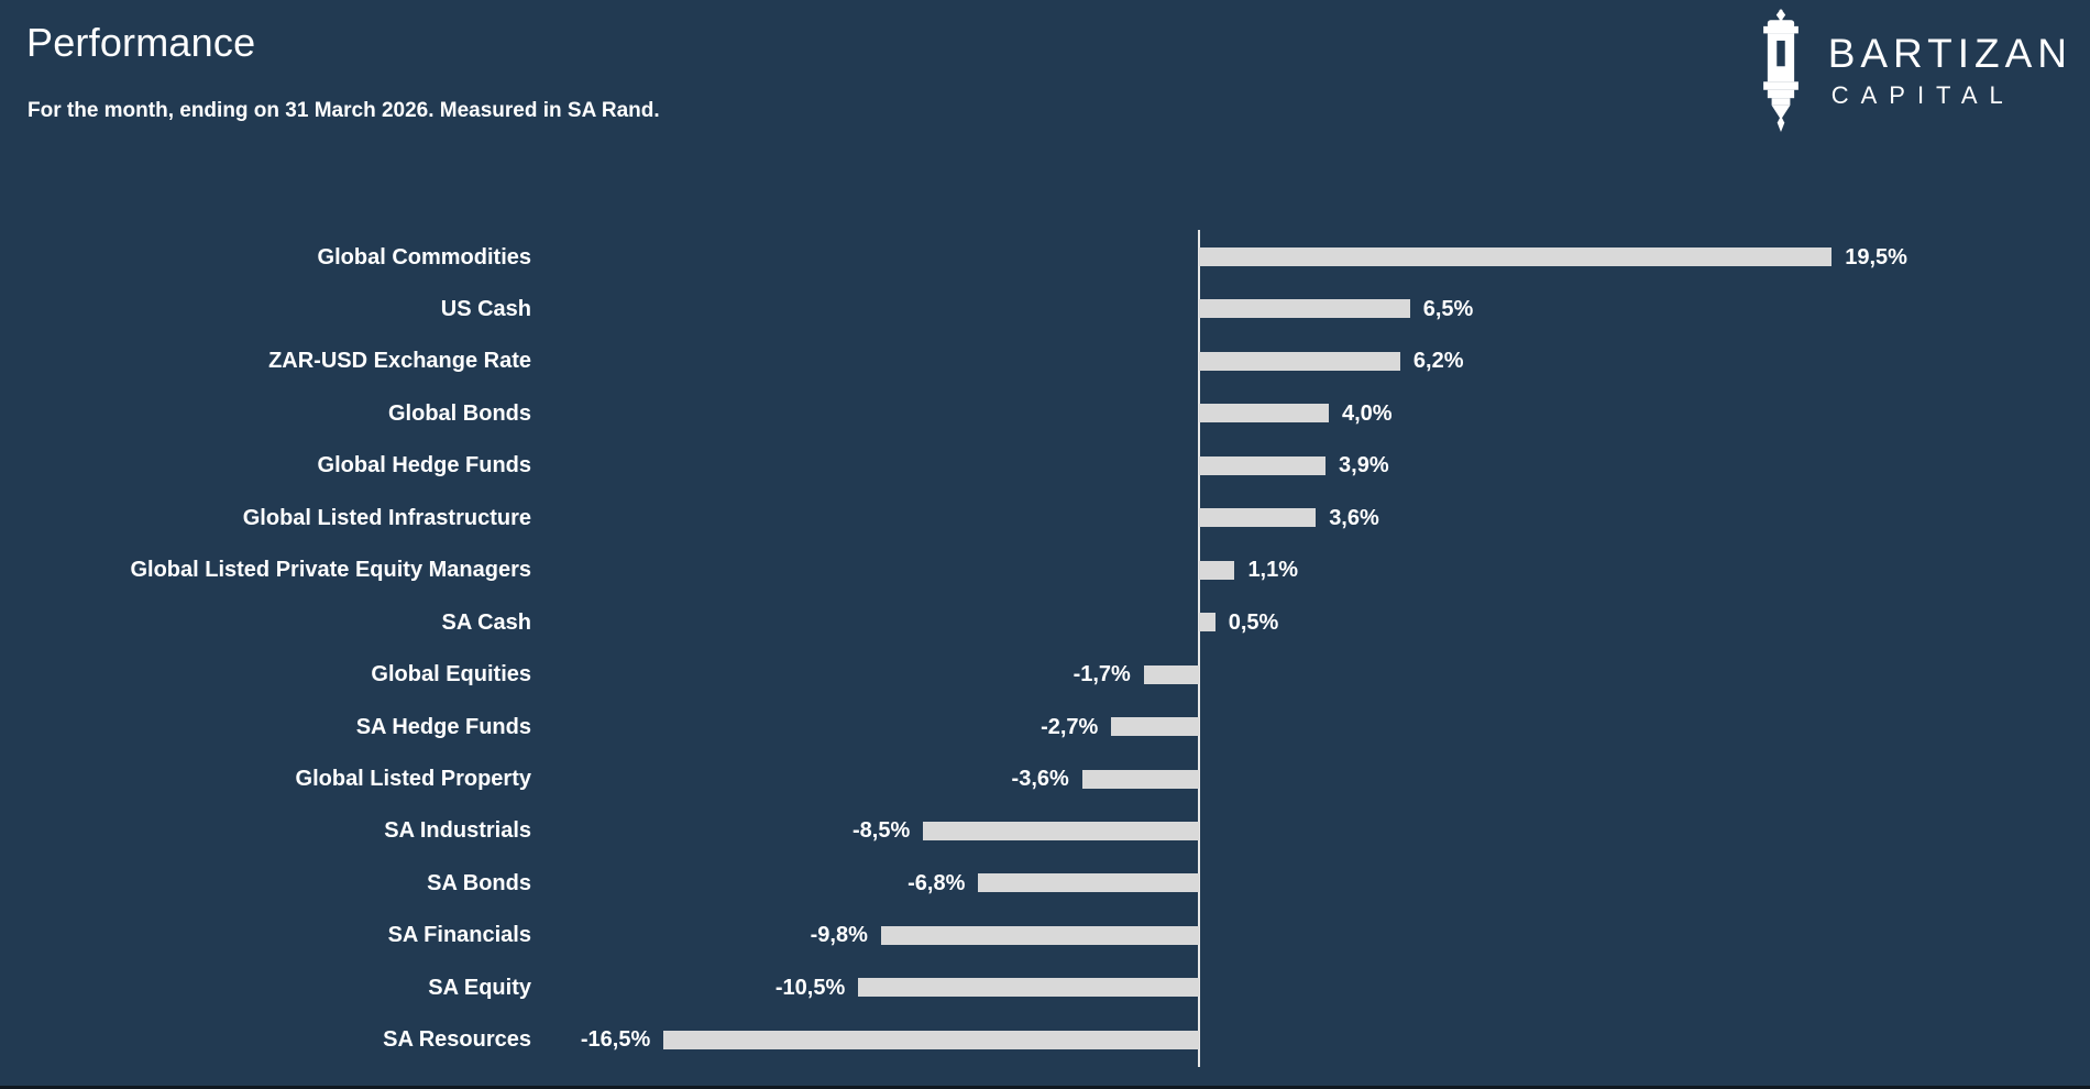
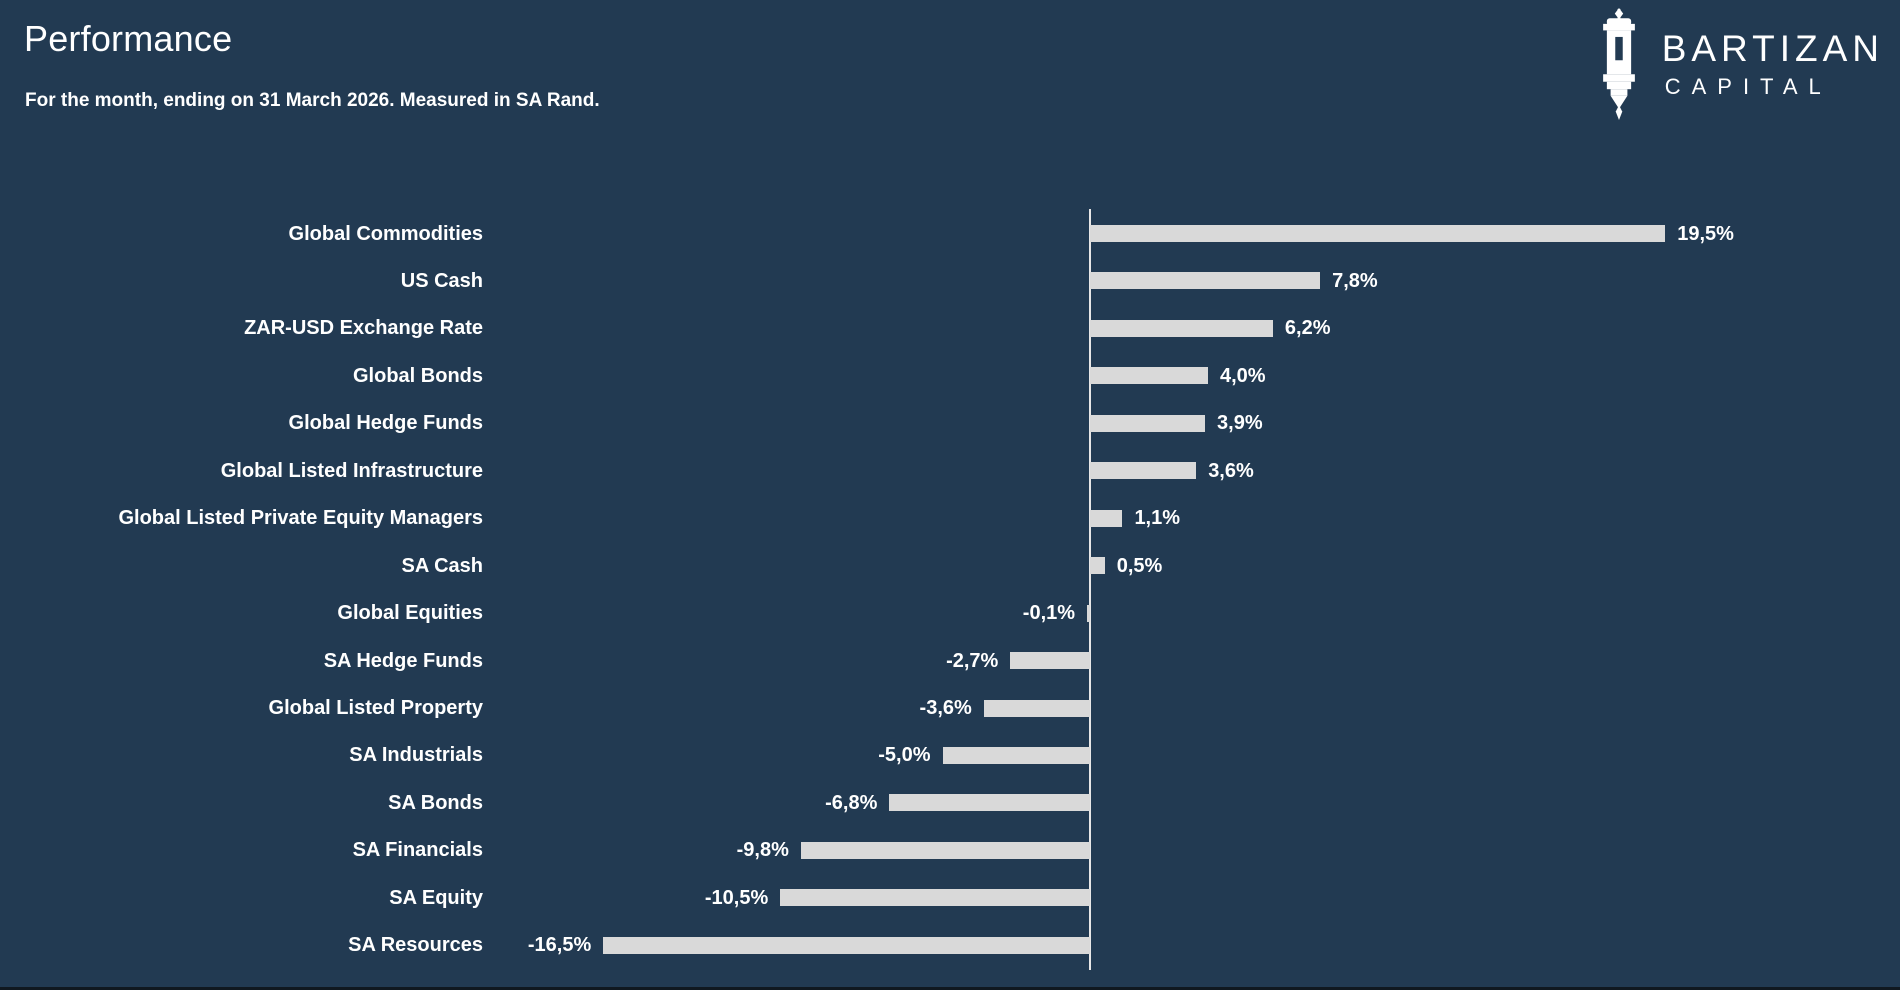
US Cash: 6,5% -> 7,8%
Global Equities: -1,7% -> -0,1%
SA Industrials: -8,5% -> -5,0%
